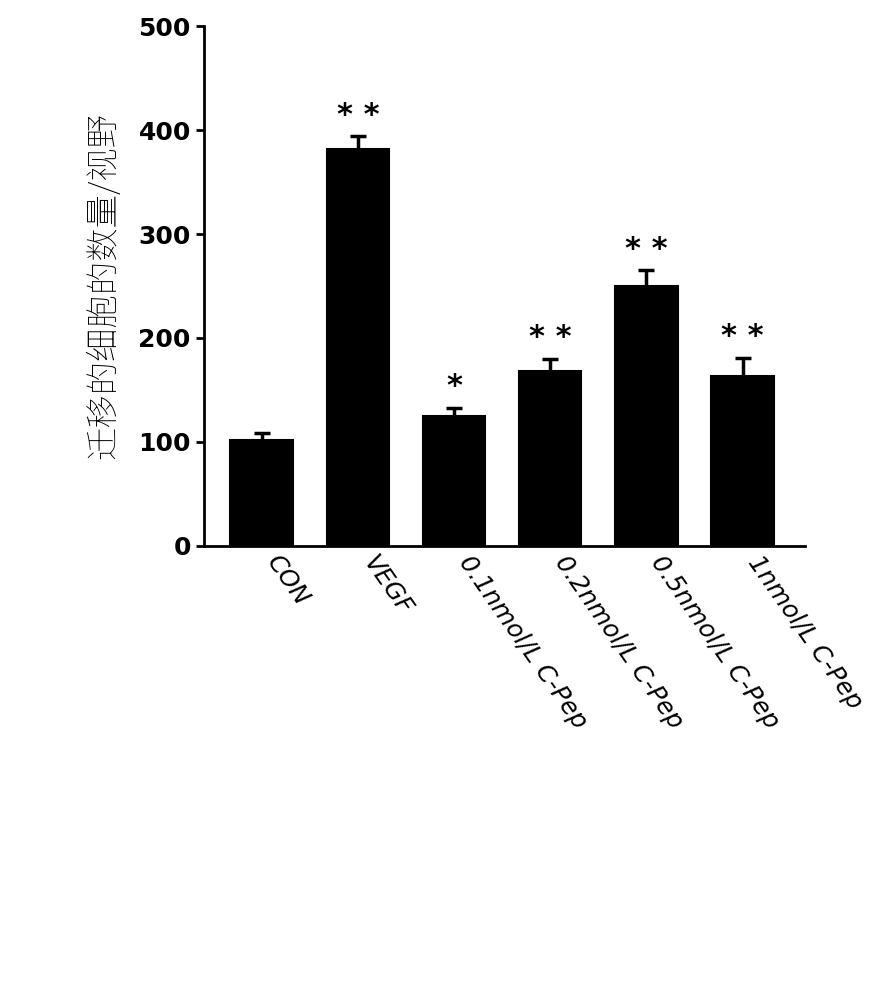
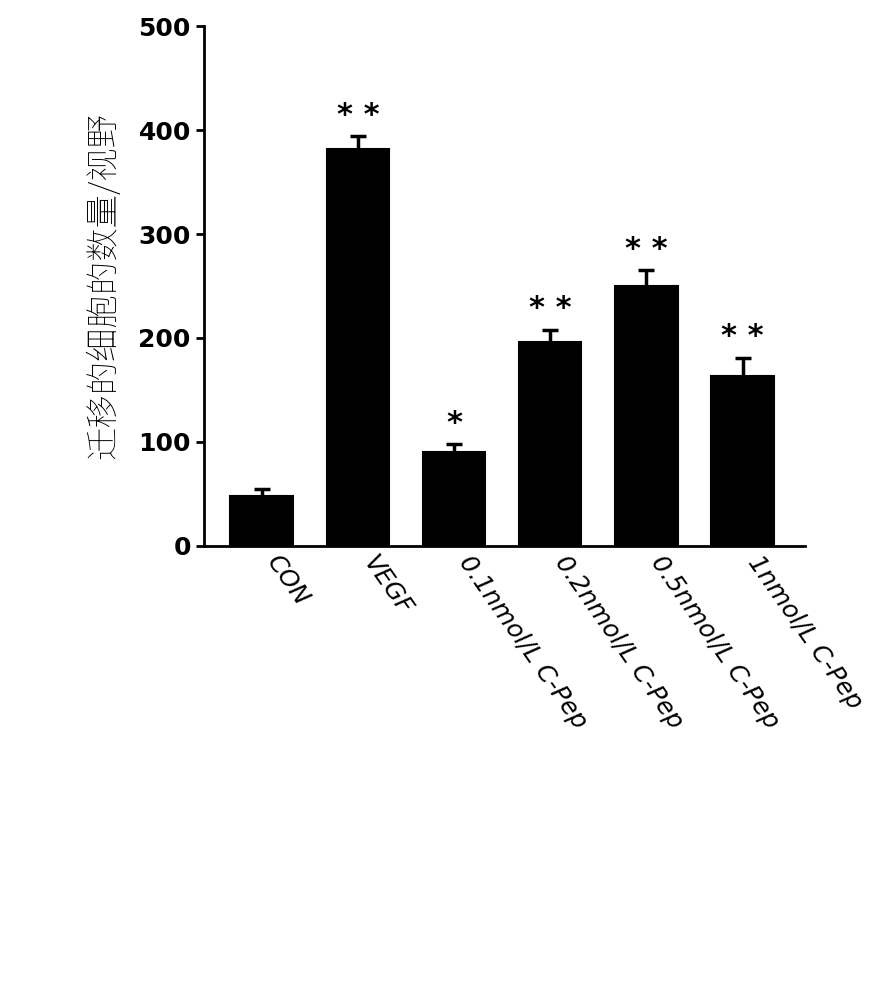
CON: 102 -> 48
0.1nmol/L C-Pep: 125 -> 90
0.2nmol/L C-Pep: 168 -> 196
